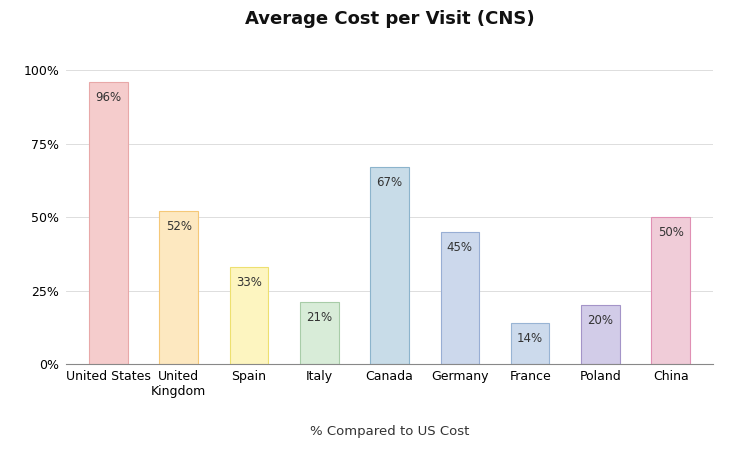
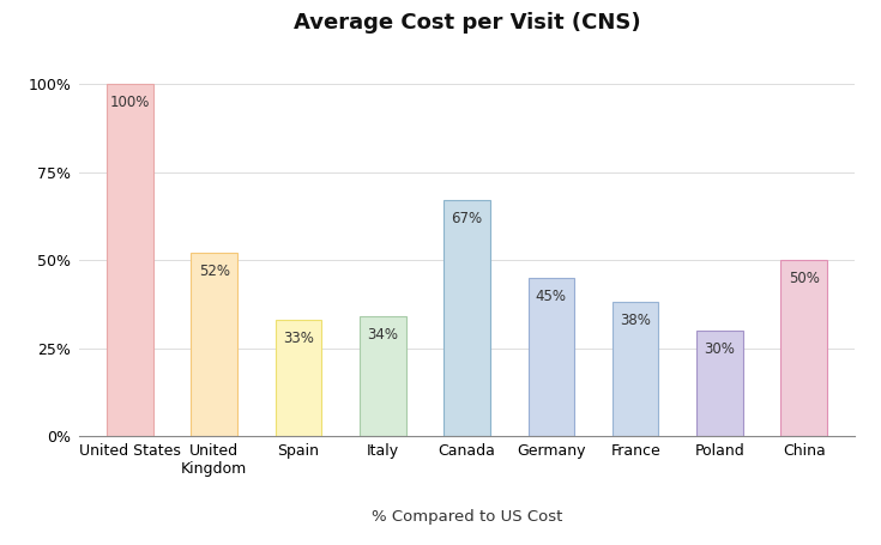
United States: 96% -> 100%
Italy: 21% -> 34%
France: 14% -> 38%
Poland: 20% -> 30%
